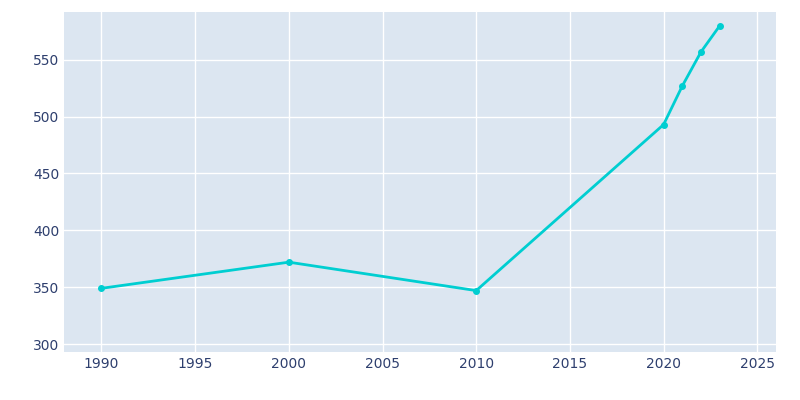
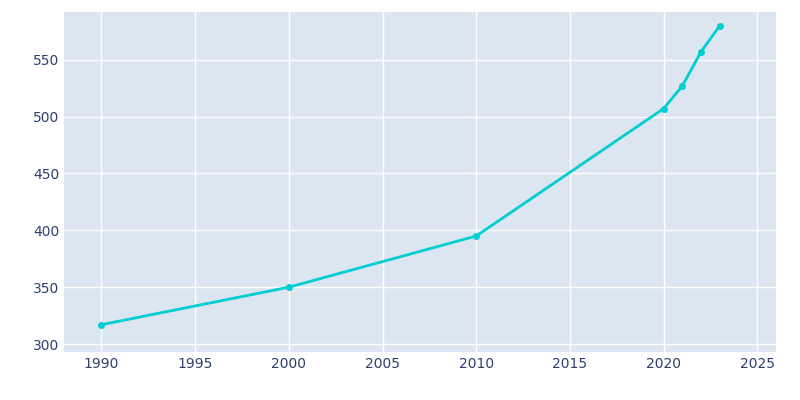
1990: 349 -> 317
2000: 372 -> 350
2010: 347 -> 395
2020: 493 -> 507
